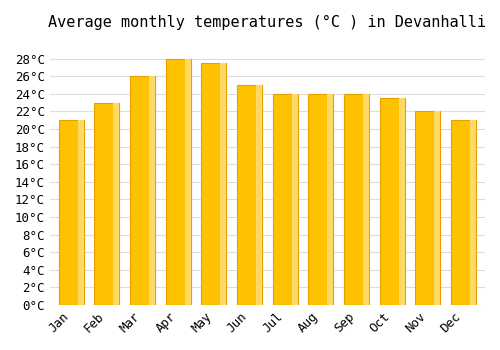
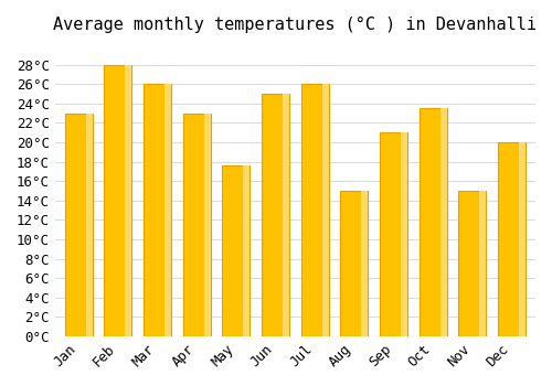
Jan: 21.0°C -> 23.0°C
Feb: 23.0°C -> 28.0°C
Apr: 28.0°C -> 23.0°C
May: 27.5°C -> 17.6°C
Jul: 24.0°C -> 26.0°C
Aug: 24.0°C -> 15.0°C
Sep: 24.0°C -> 21.0°C
Nov: 22.0°C -> 15.0°C
Dec: 21.0°C -> 20.0°C
